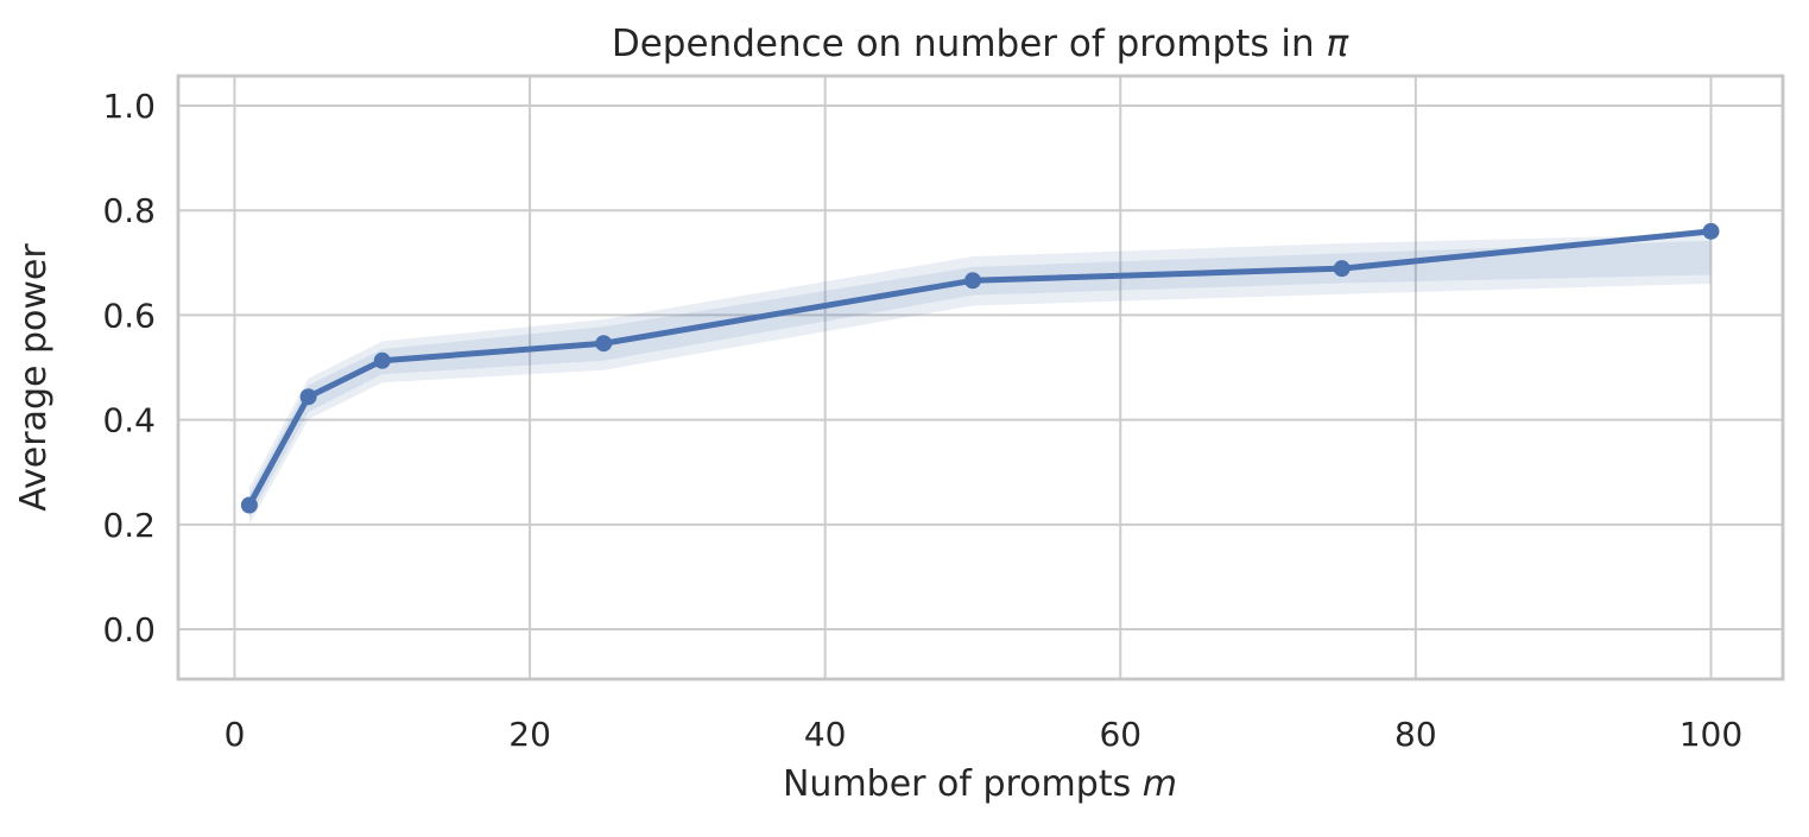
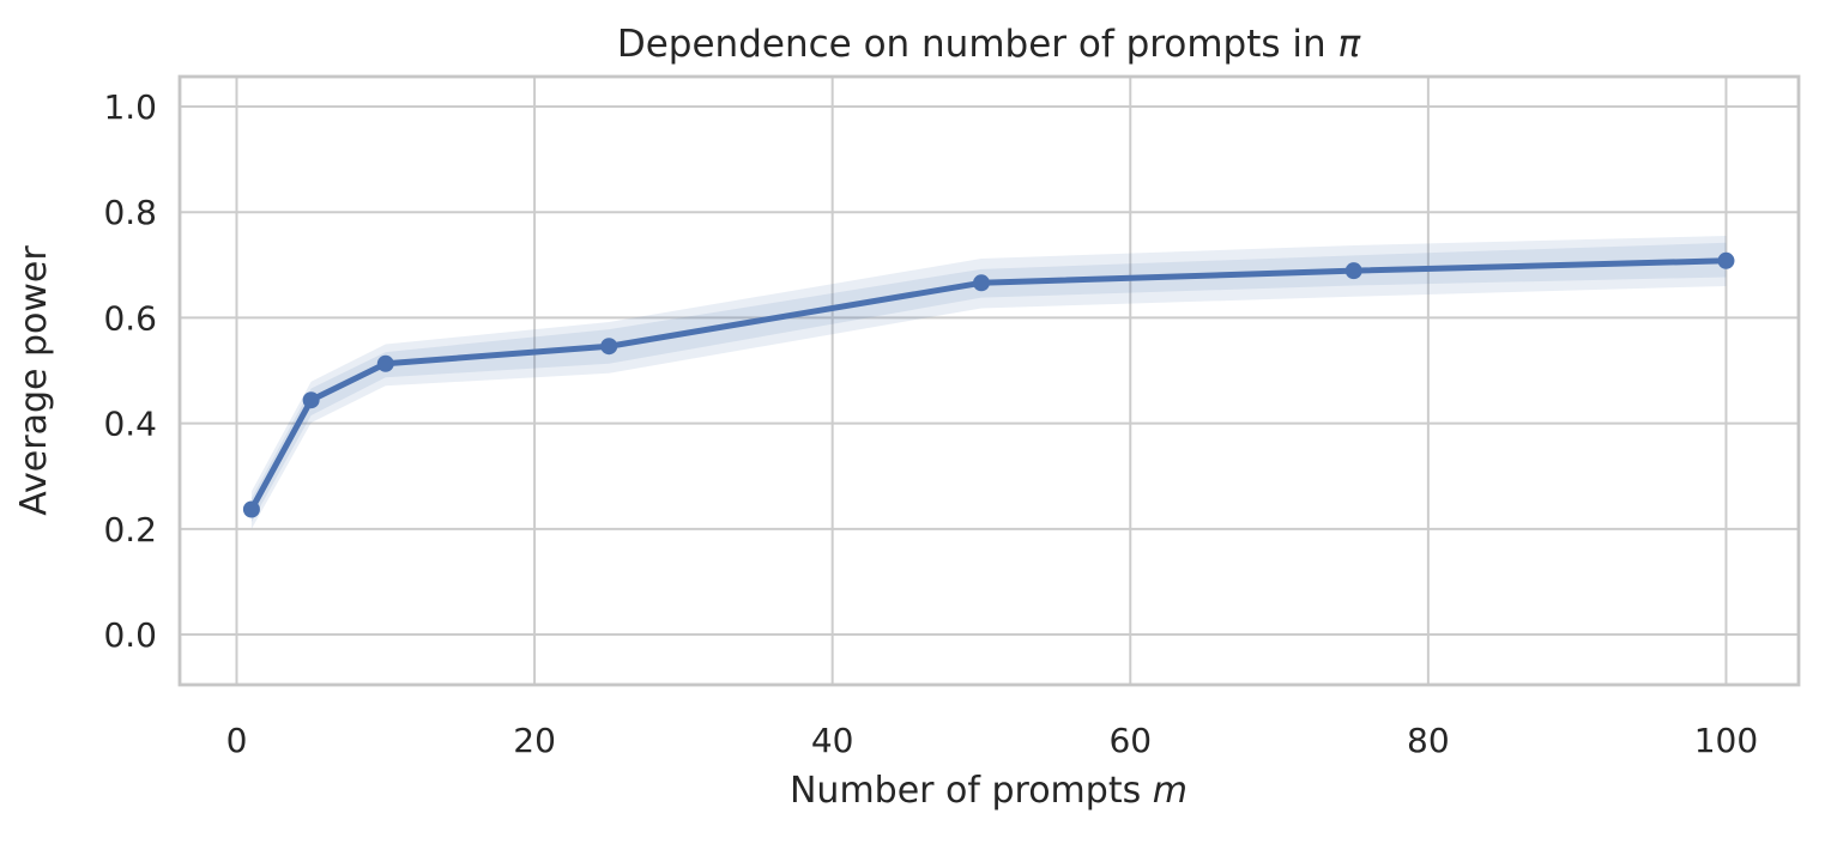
100: 0.76 -> 0.71
